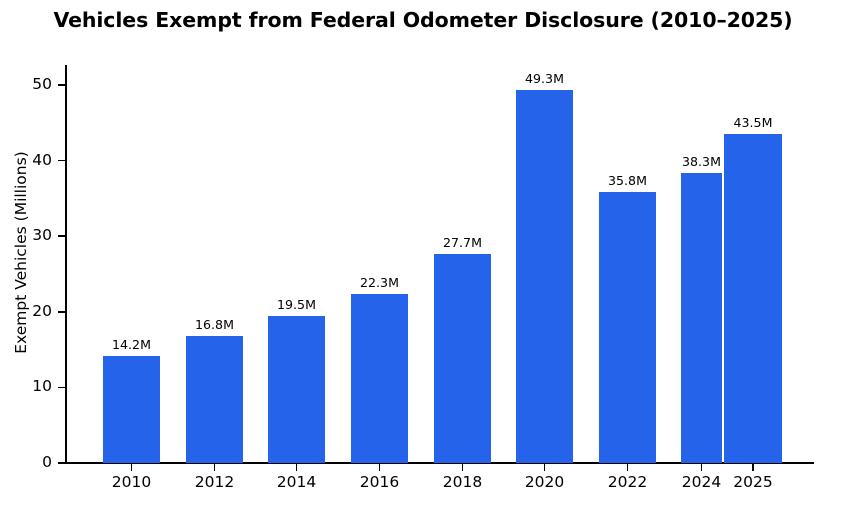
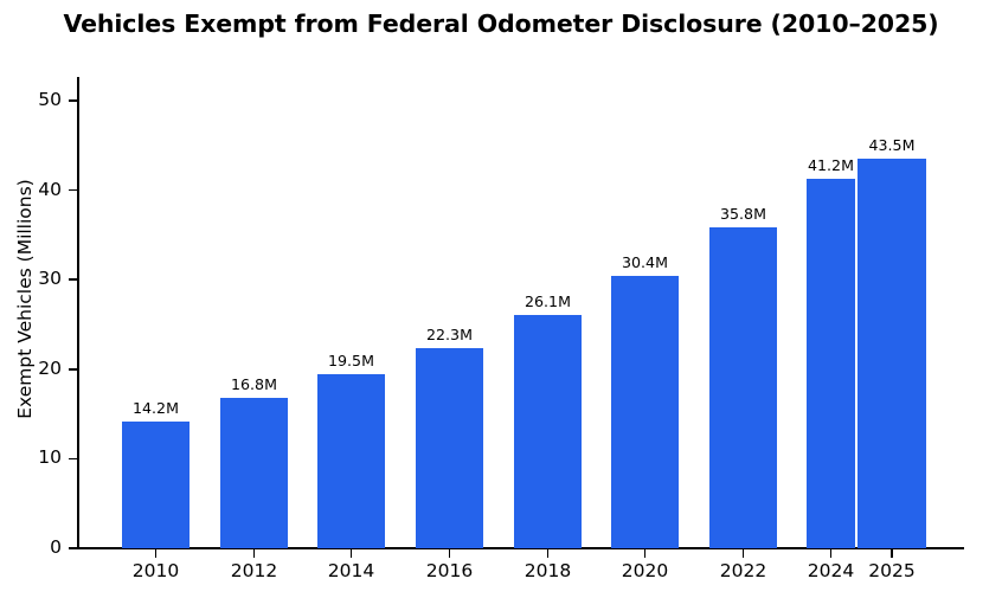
2018: 27.7M -> 26.1M
2020: 49.3M -> 30.4M
2024: 38.3M -> 41.2M
